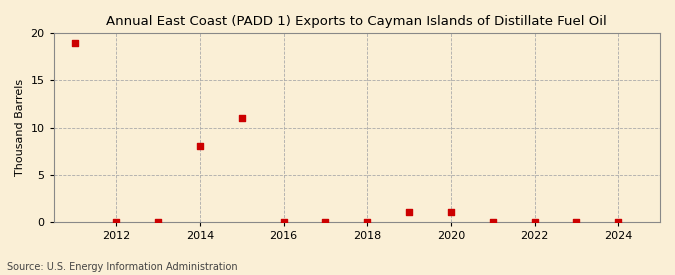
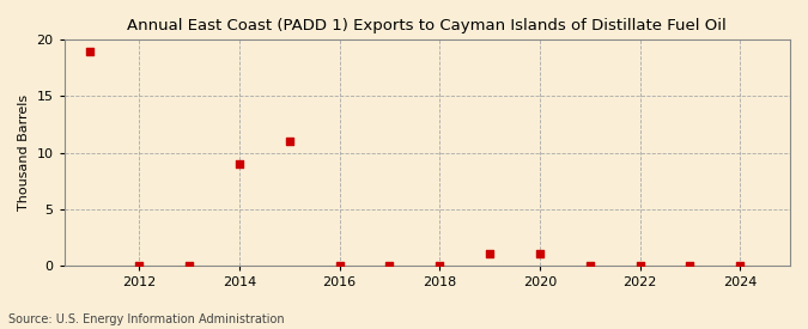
2014: 8 -> 9
